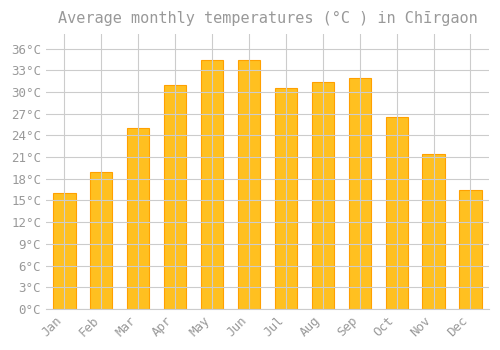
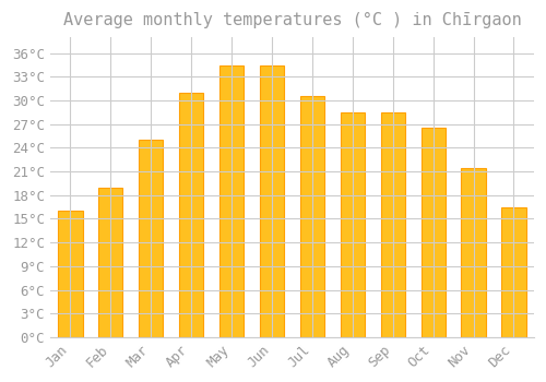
Aug: 31.4°C -> 28.5°C
Sep: 32.0°C -> 28.5°C
